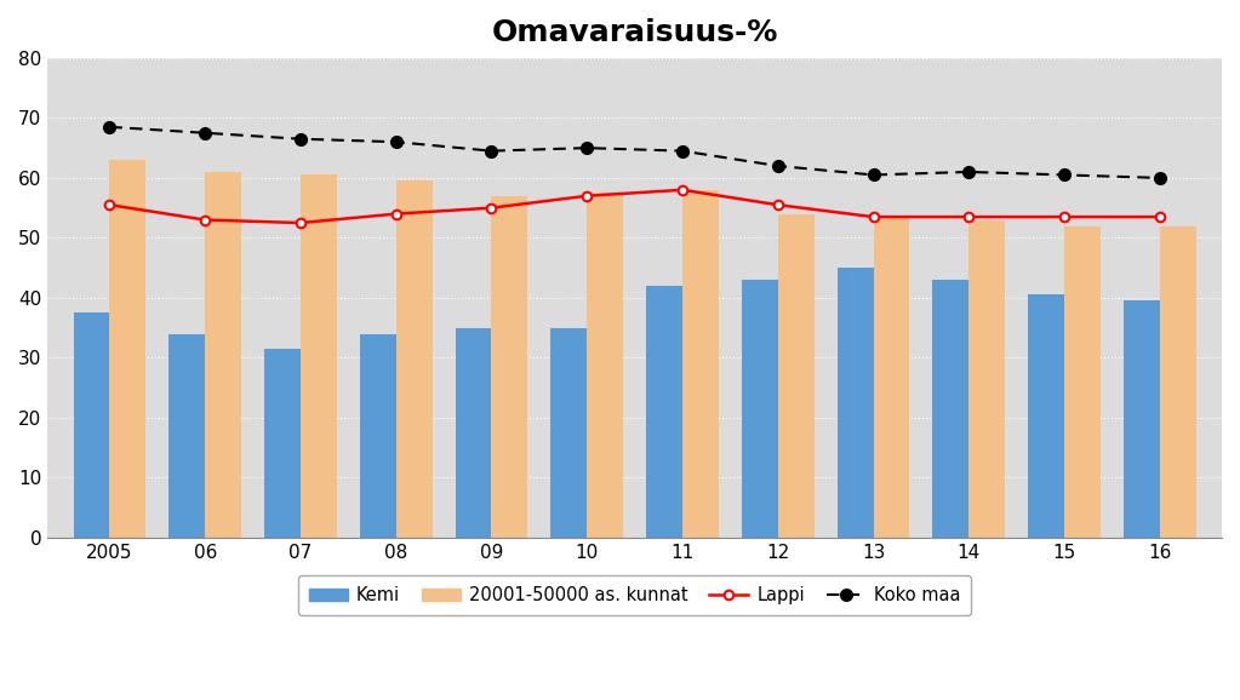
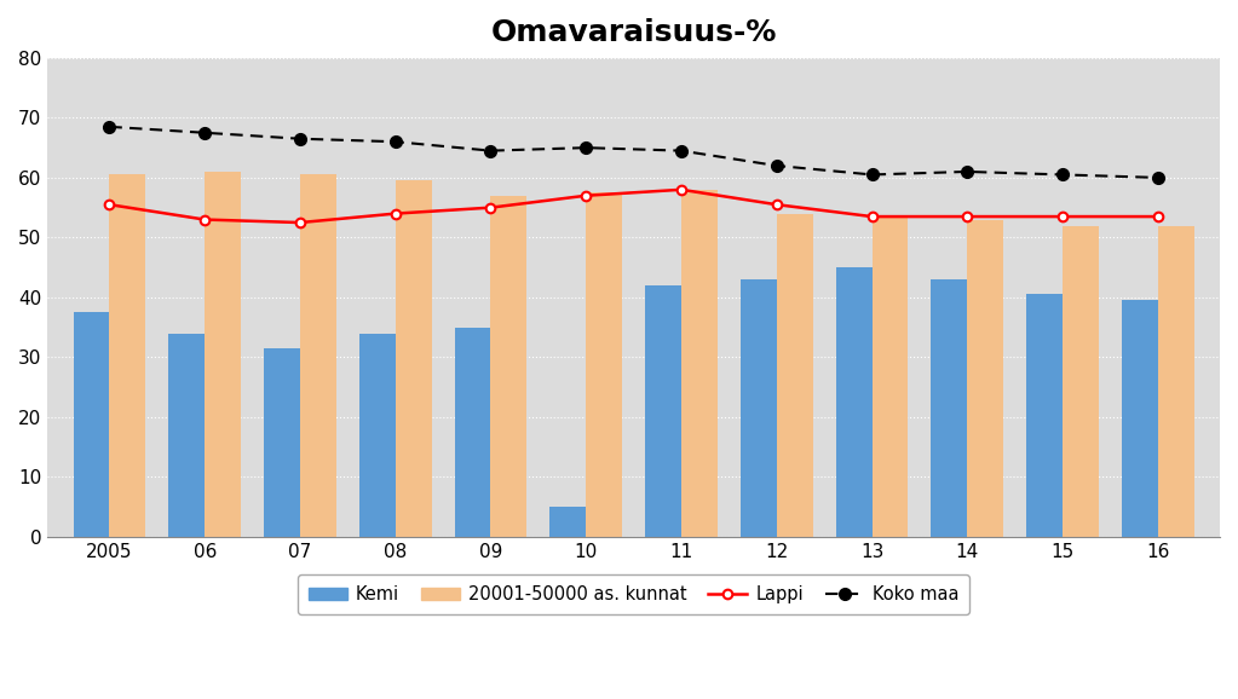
20001-50000 as. kunnat/2005: 63.0 -> 60.5
Kemi/10: 35.0 -> 5.0
